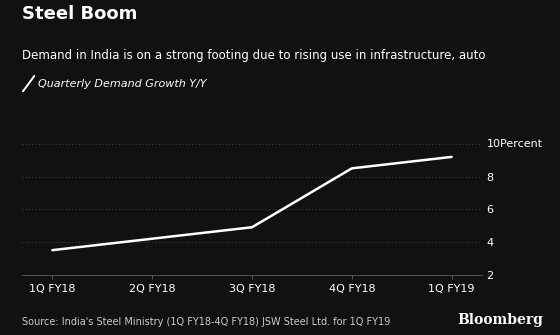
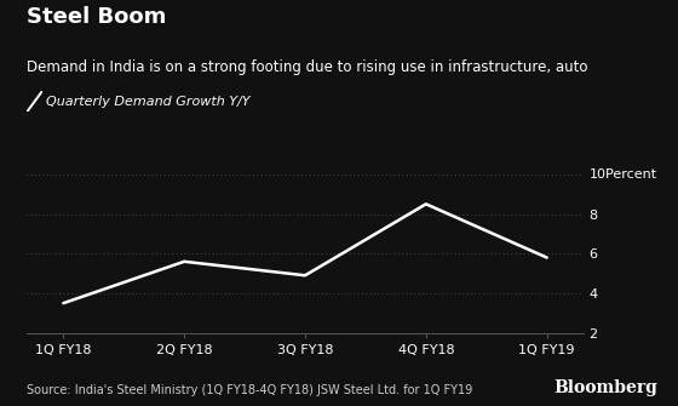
2Q FY18: 4.2 -> 5.6
1Q FY19: 9.2 -> 5.8
